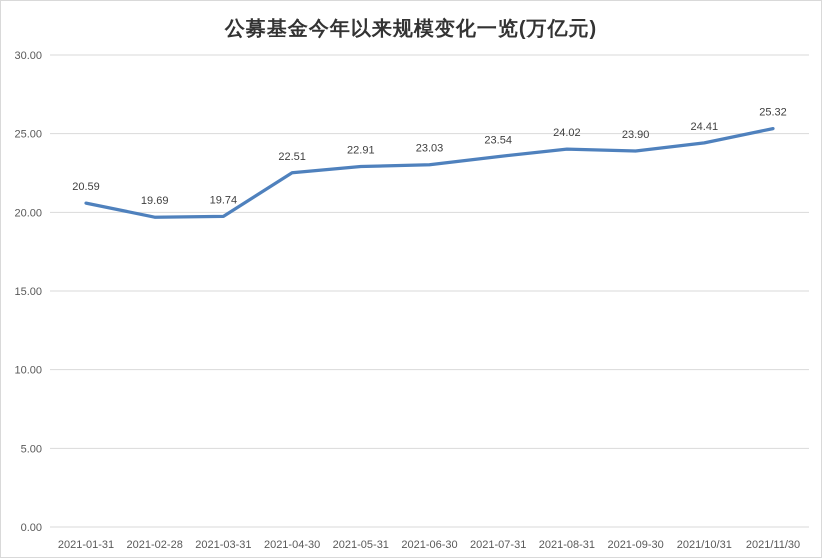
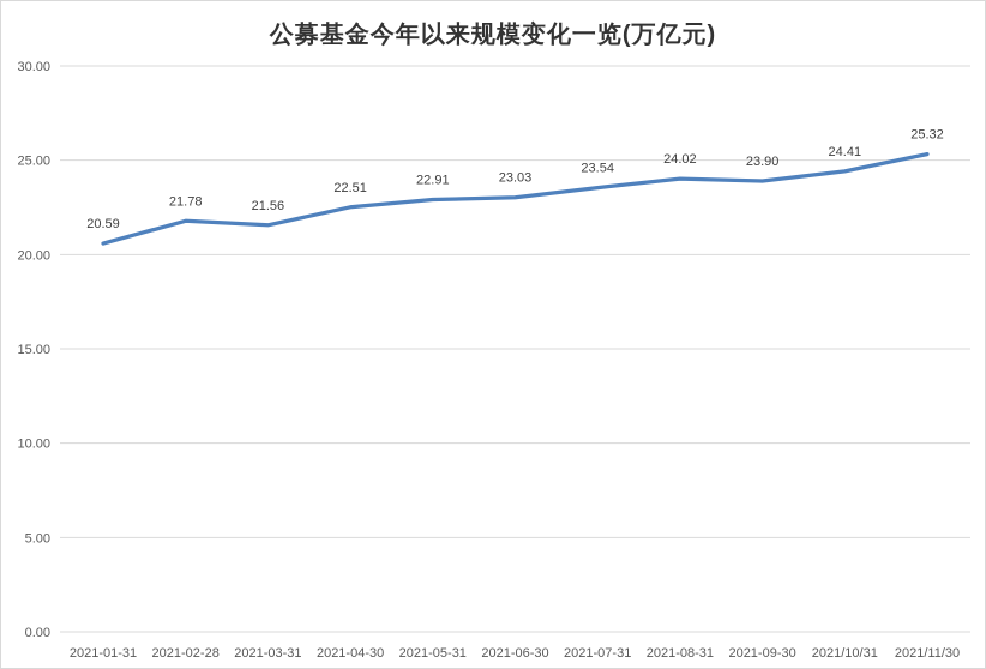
2021-02-28: 19.69 -> 21.78
2021-03-31: 19.74 -> 21.56
